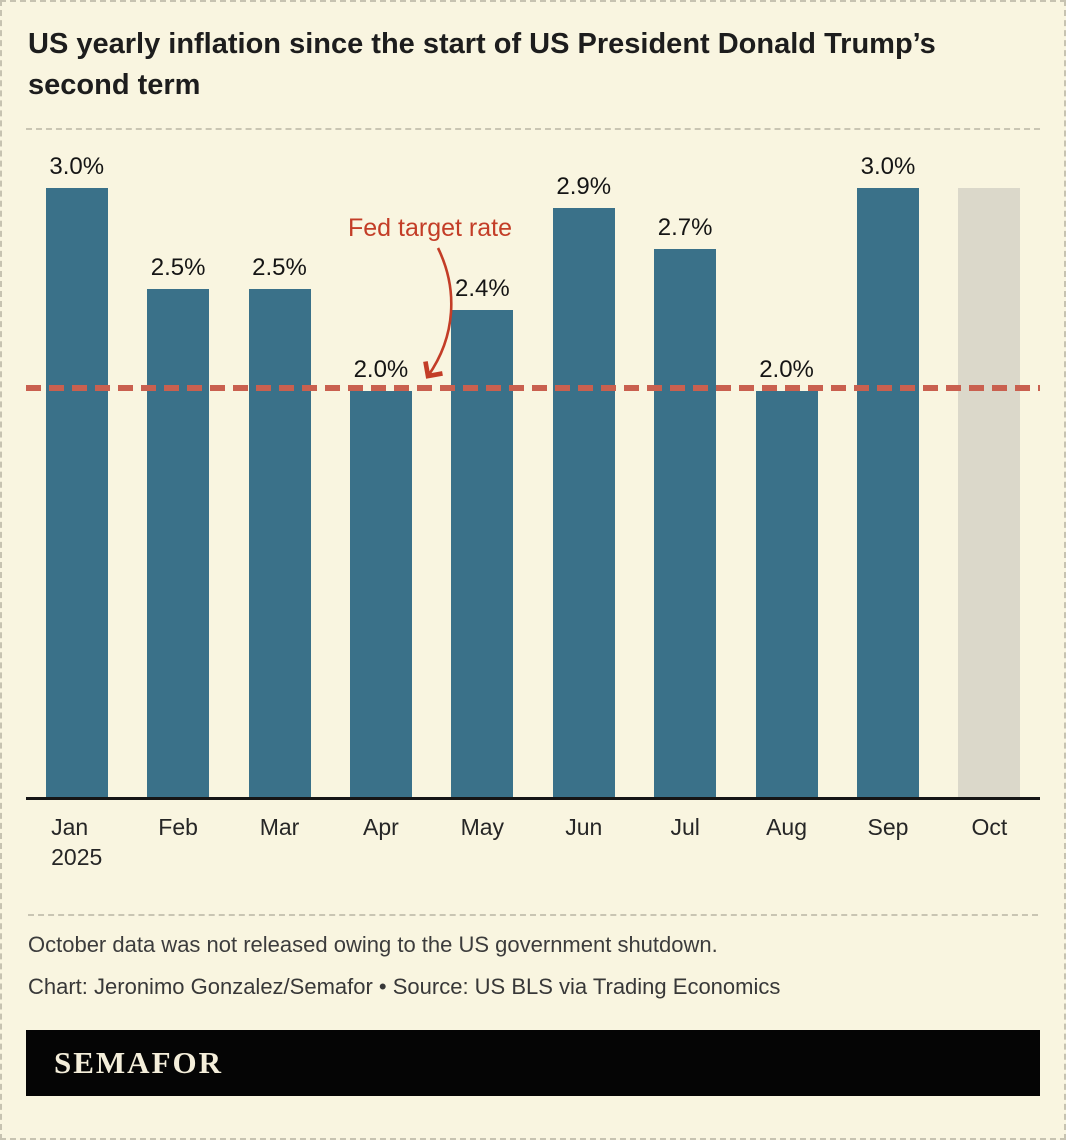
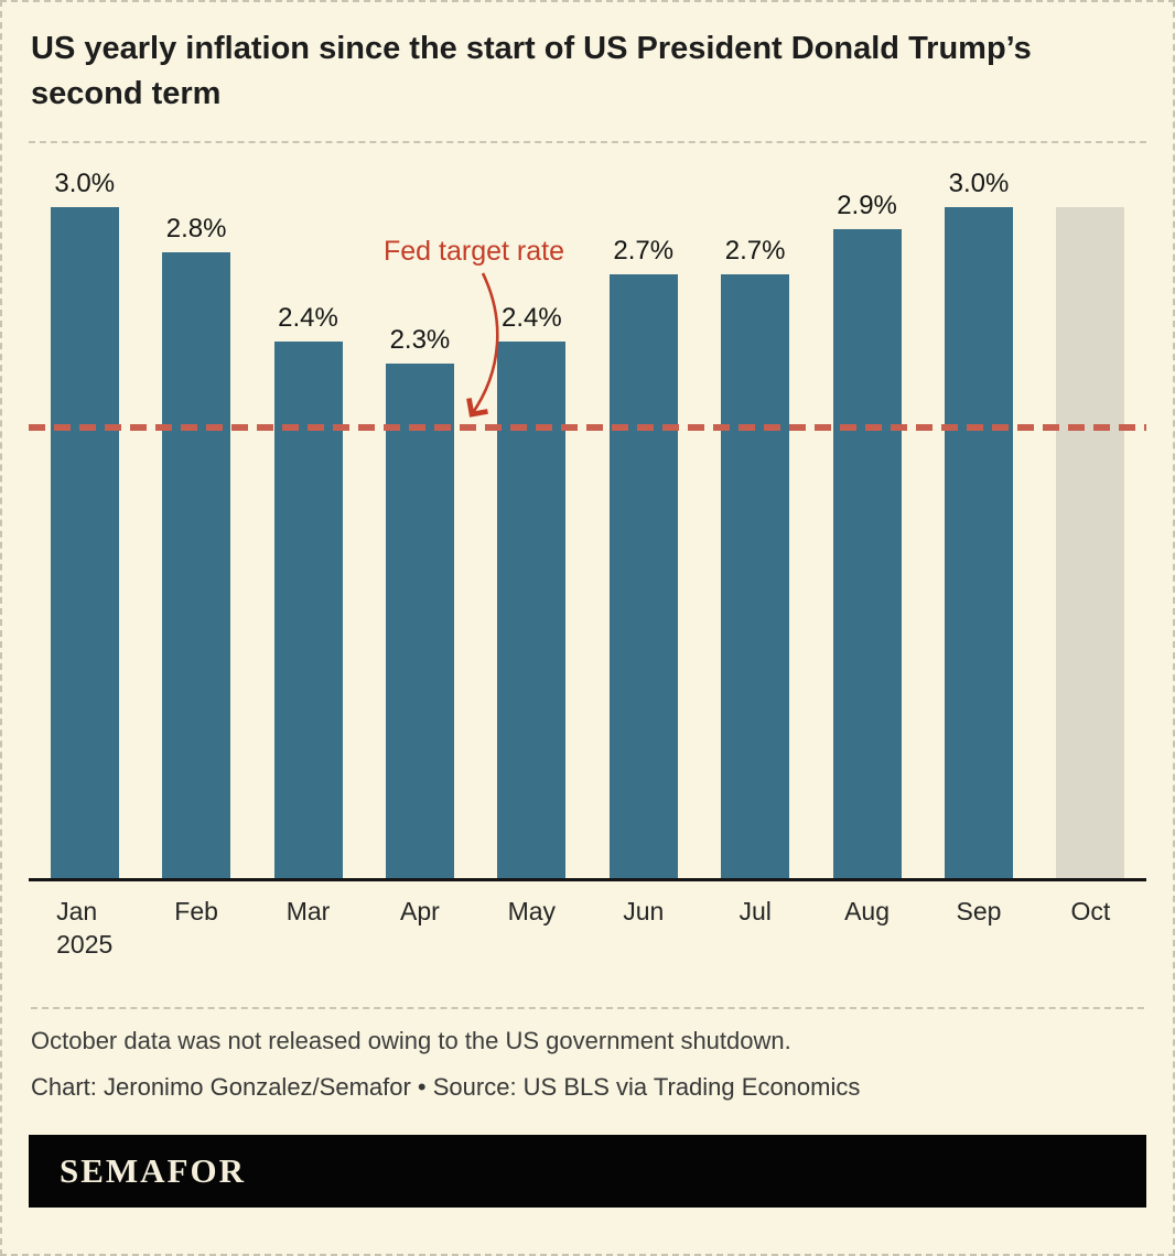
Feb: 2.5% -> 2.8%
Mar: 2.5% -> 2.4%
Apr: 2.0% -> 2.3%
Jun: 2.9% -> 2.7%
Aug: 2.0% -> 2.9%
